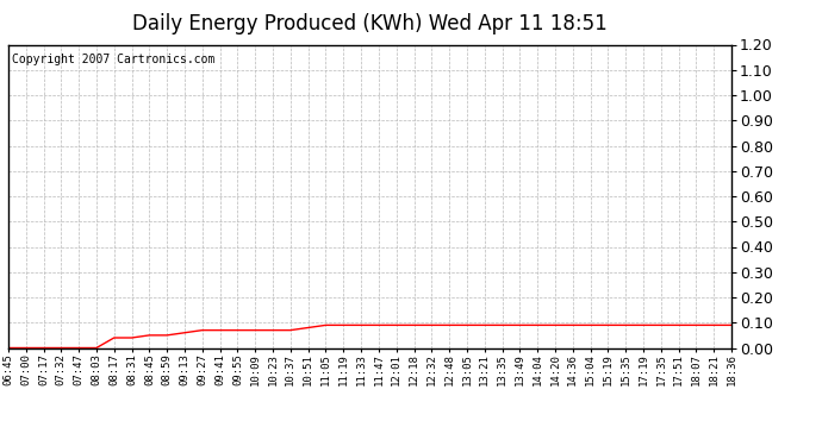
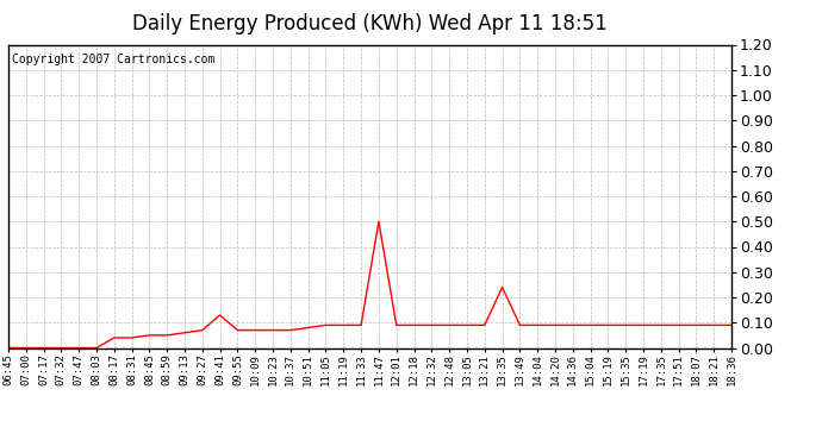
09:41: 0.07 -> 0.13
11:47: 0.09 -> 0.50
13:35: 0.09 -> 0.24
